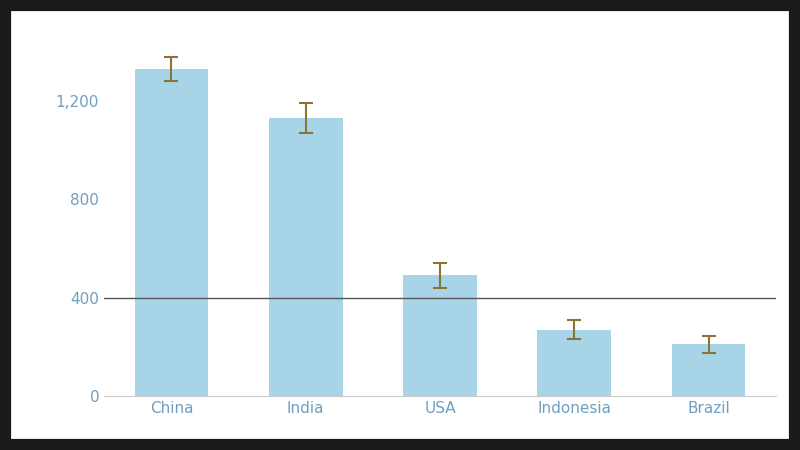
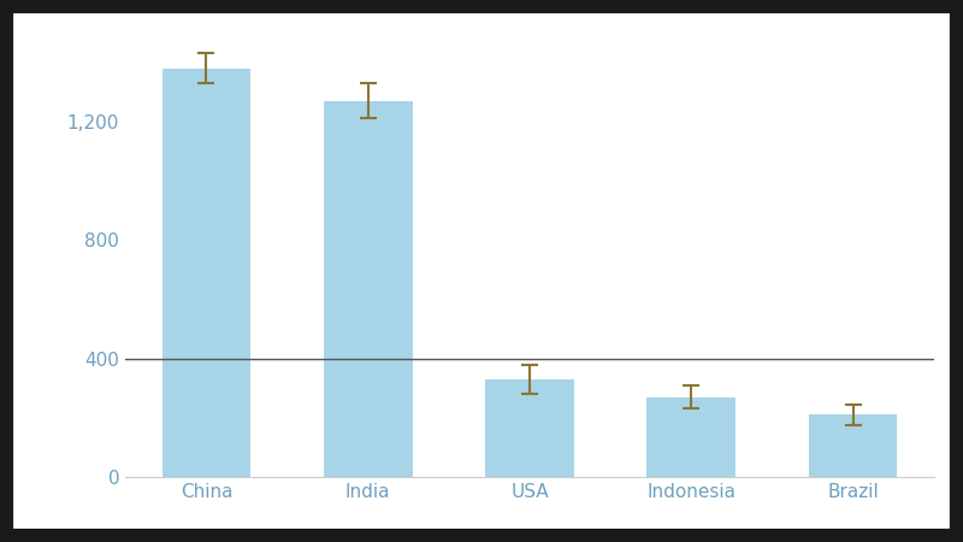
China: 1,330 -> 1,380
India: 1,130 -> 1,270
USA: 490 -> 330
